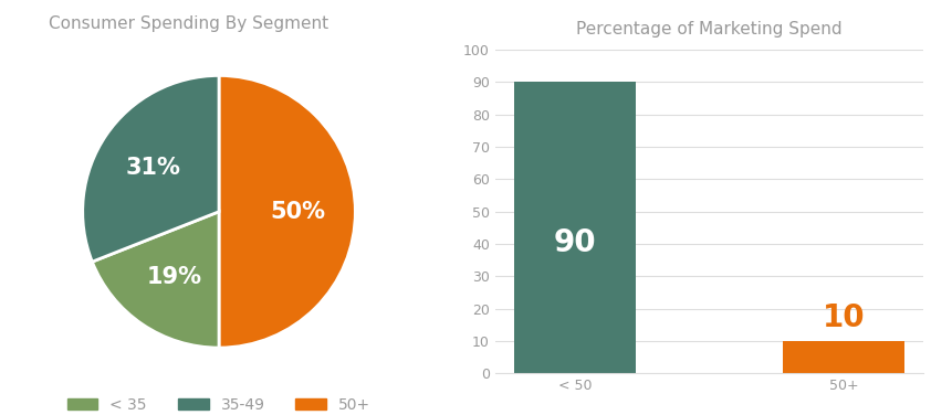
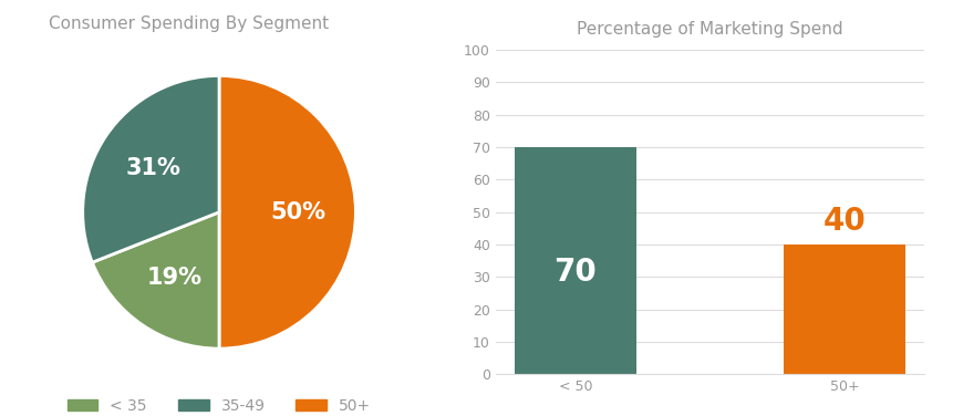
< 50: 90 -> 70
50+: 10 -> 40
